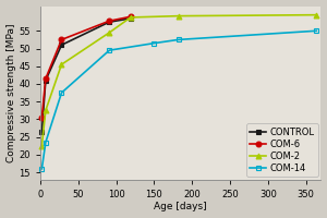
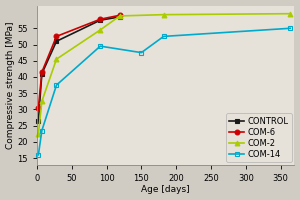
COM-14/150: 51.5 -> 47.5
